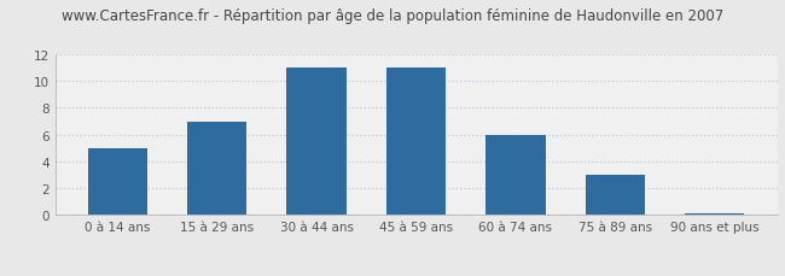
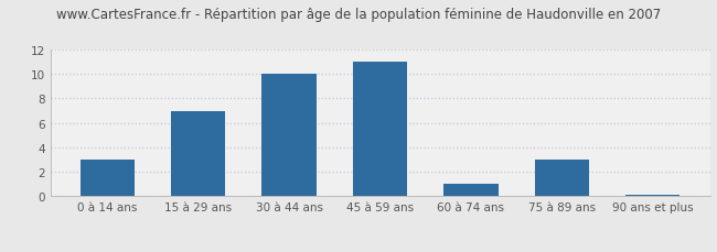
0 à 14 ans: 5.0 -> 3.0
30 à 44 ans: 11.0 -> 10.0
60 à 74 ans: 6.0 -> 1.0
